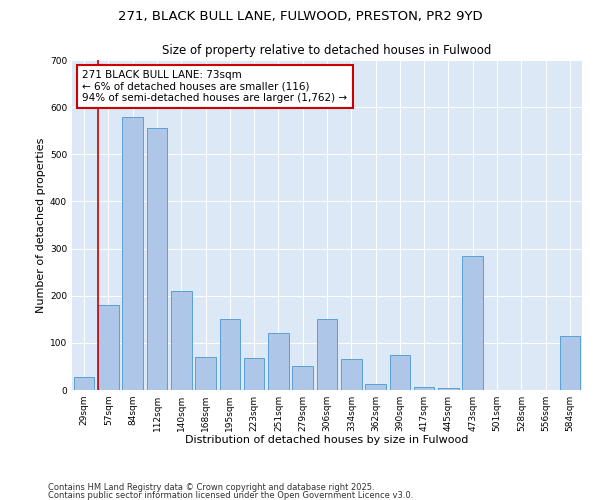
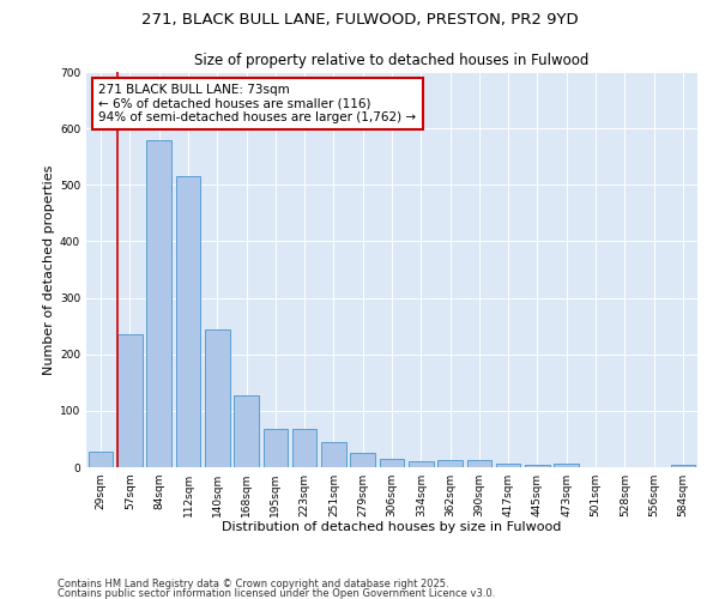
57sqm: 180 -> 235
112sqm: 555 -> 515
140sqm: 210 -> 243
168sqm: 70 -> 128
195sqm: 150 -> 68
251sqm: 120 -> 45
279sqm: 50 -> 25
306sqm: 150 -> 15
334sqm: 65 -> 10
390sqm: 75 -> 13
473sqm: 285 -> 7
584sqm: 115 -> 5
